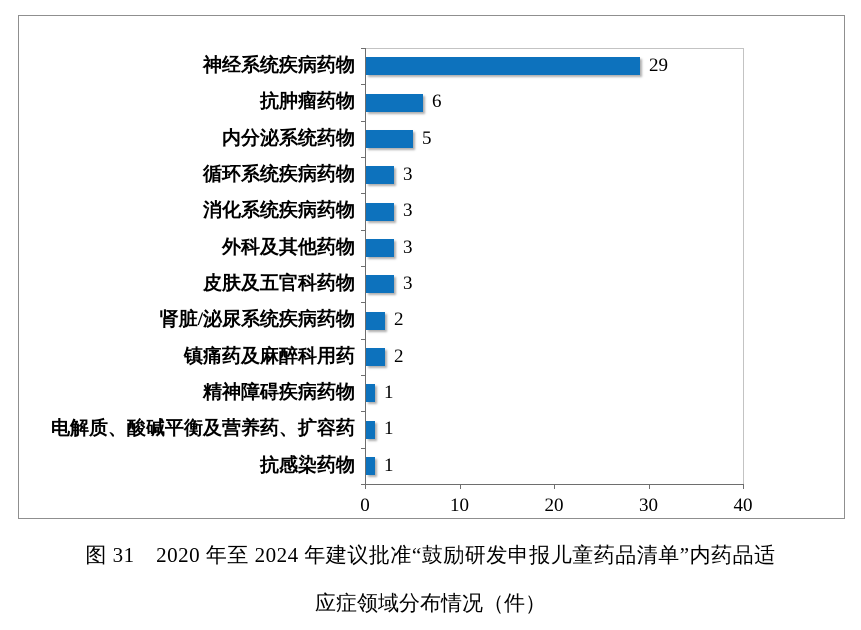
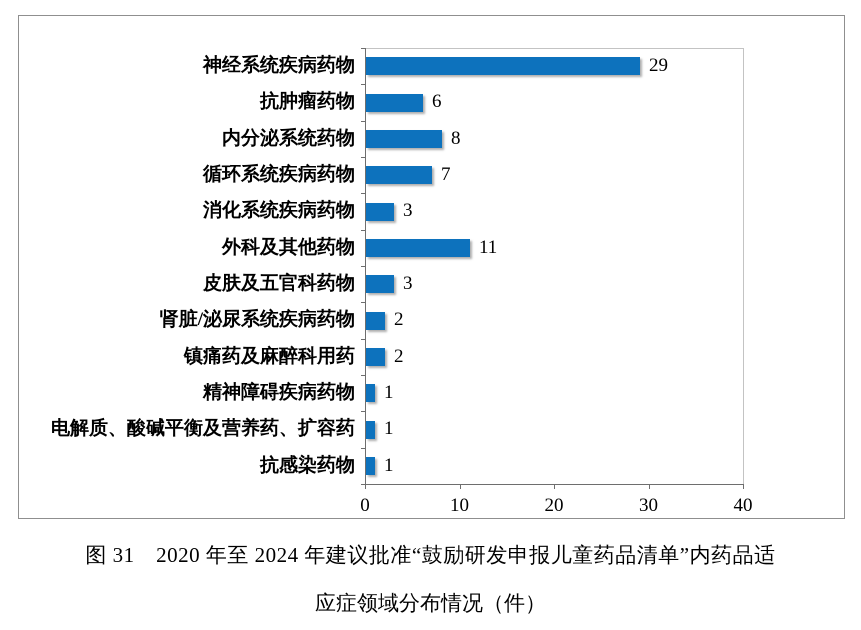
内分泌系统药物: 5 -> 8
循环系统疾病药物: 3 -> 7
外科及其他药物: 3 -> 11
